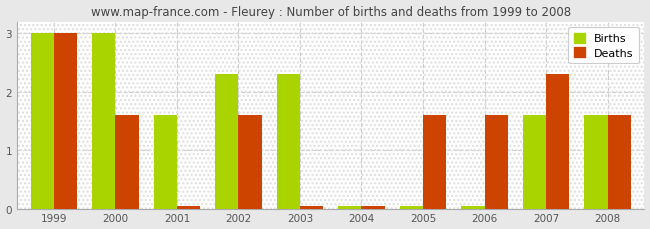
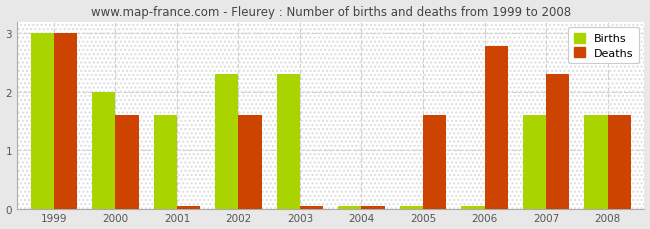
Births/2000: 3.00 -> 2.00
Deaths/2006: 1.60 -> 2.78
